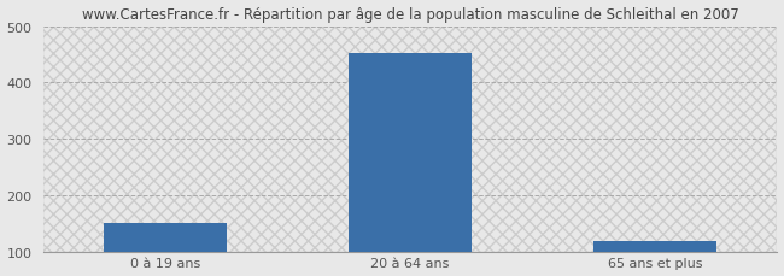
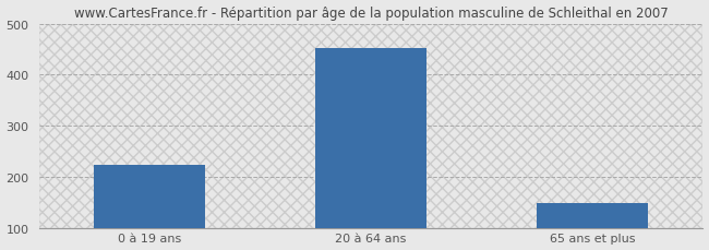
0 à 19 ans: 152 -> 225
65 ans et plus: 120 -> 150
